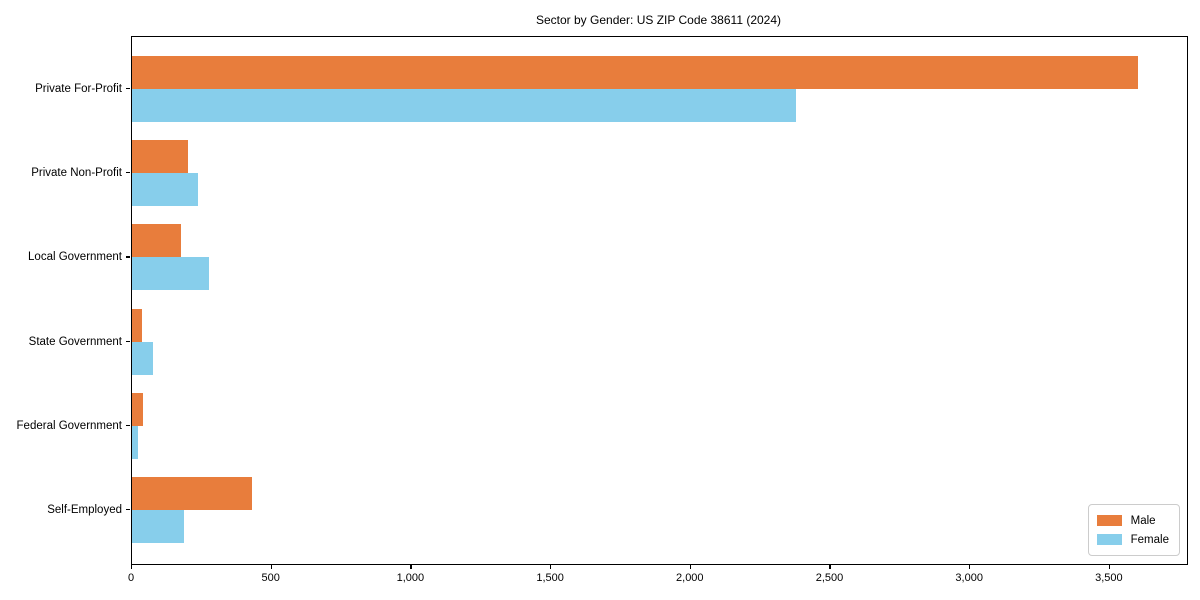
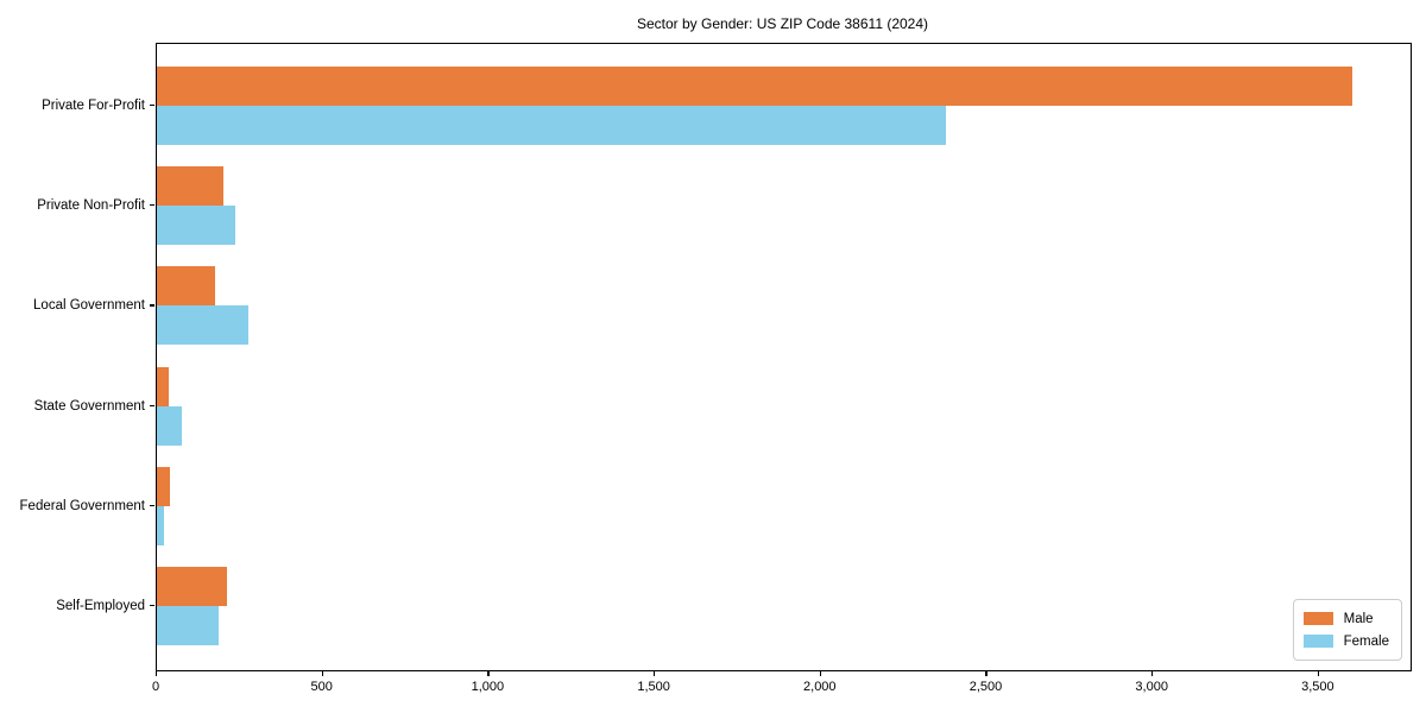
Male/Self-Employed: 430 -> 210
